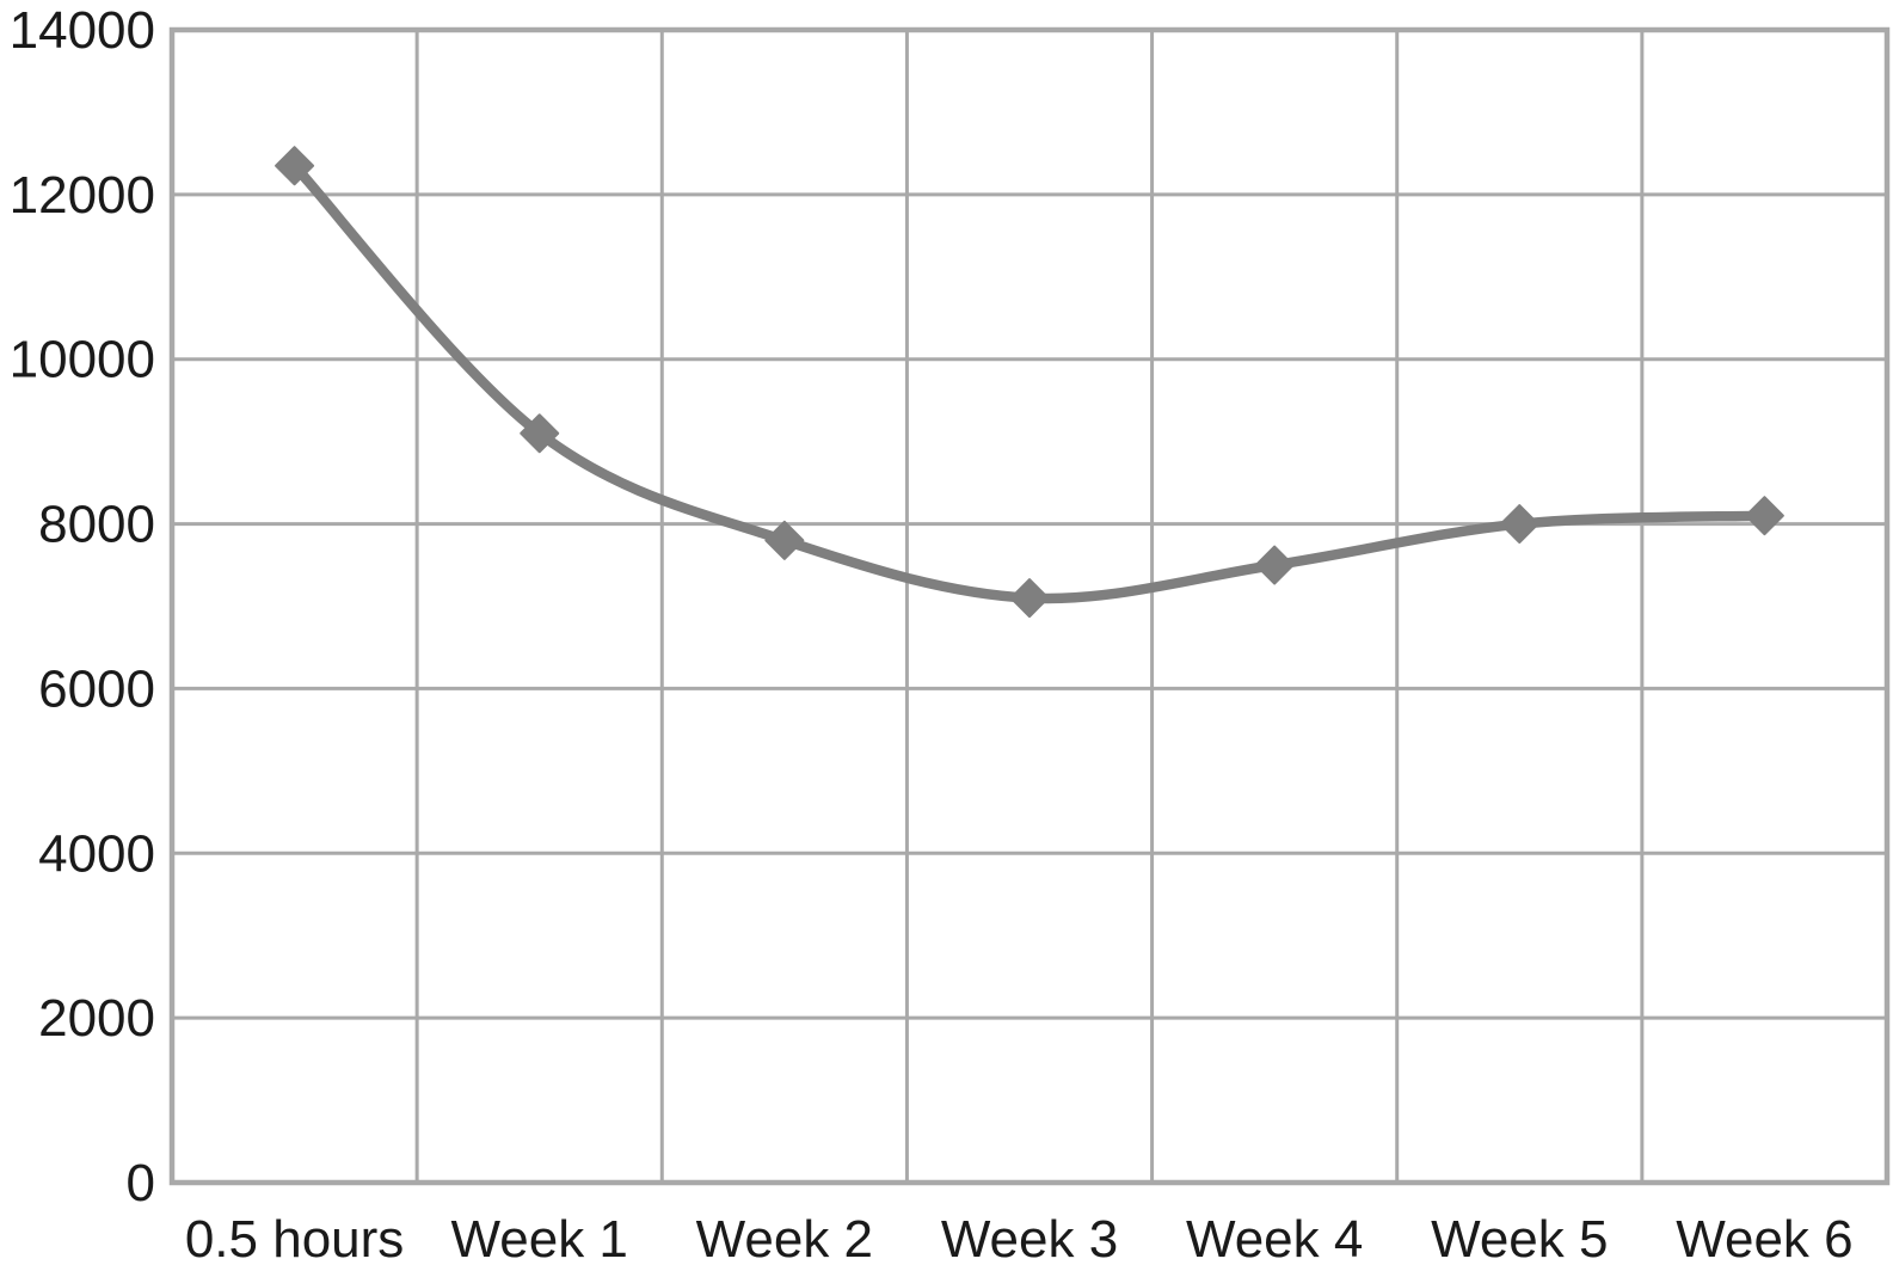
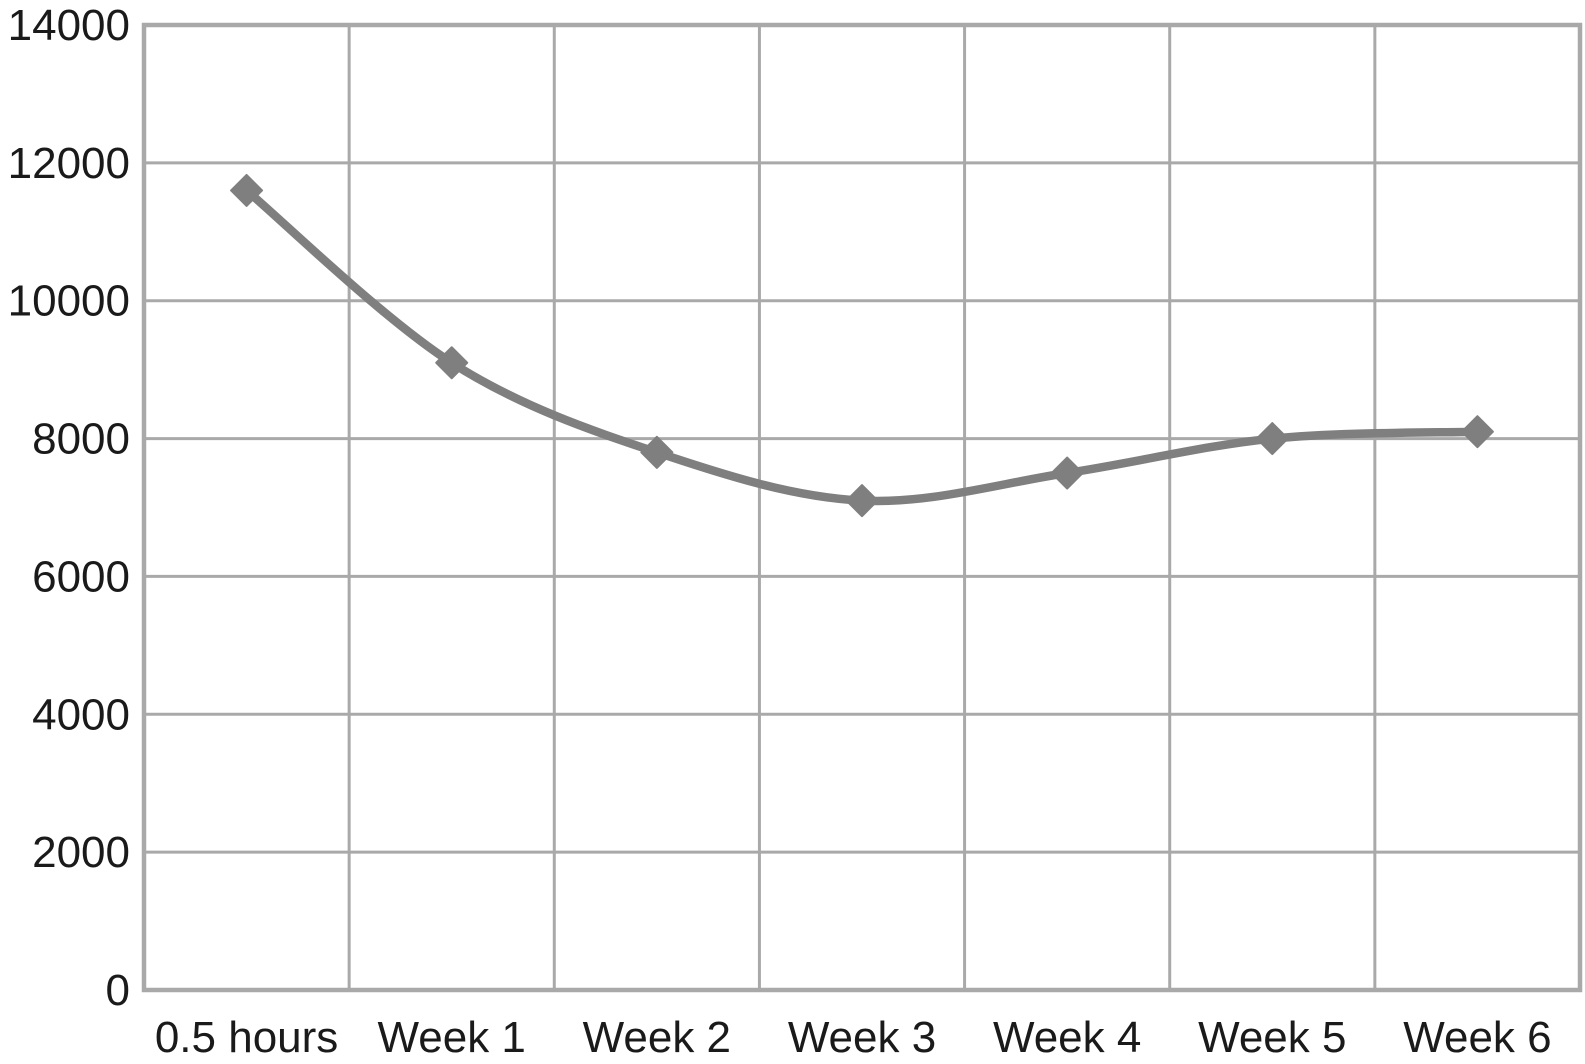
0.5 hours: 12400 -> 11600
